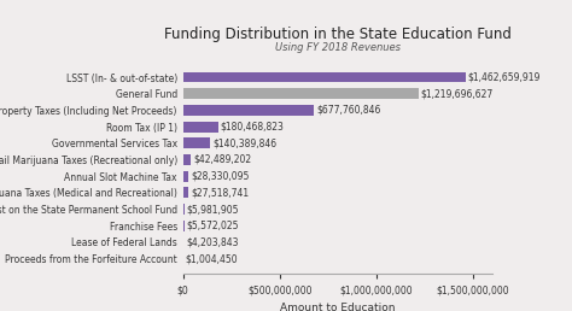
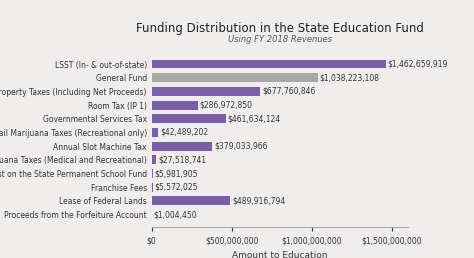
General Fund: $1,219,696,627 -> $1,038,223,108
Room Tax (IP 1): $180,468,823 -> $286,972,850
Governmental Services Tax: $140,389,846 -> $461,634,124
Annual Slot Machine Tax: $28,330,095 -> $379,033,966
Lease of Federal Lands: $4,203,843 -> $489,916,794
